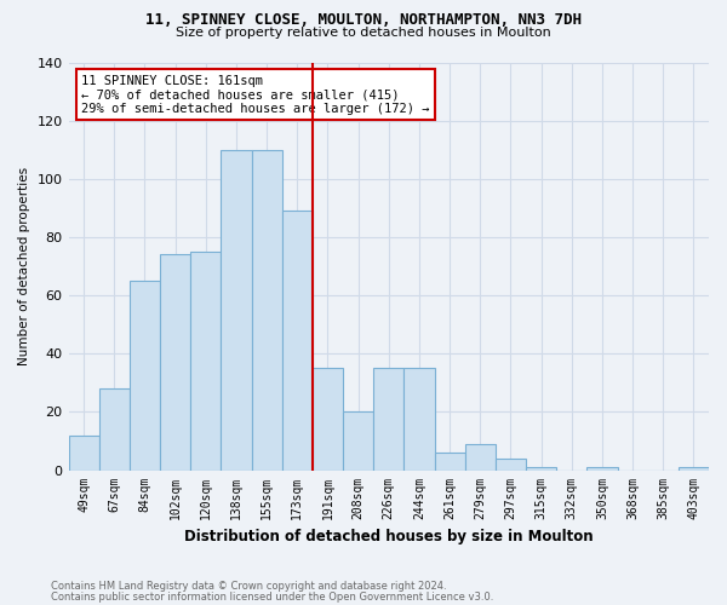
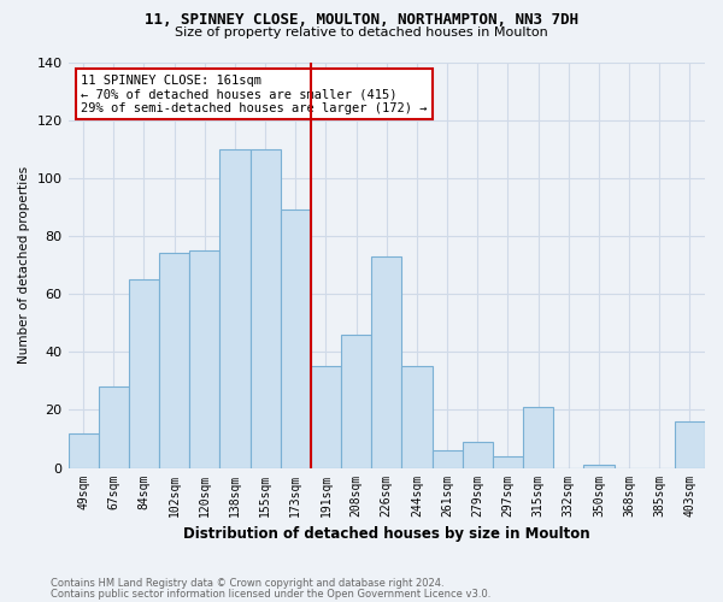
208sqm: 20 -> 46
226sqm: 35 -> 73
315sqm: 1 -> 21
403sqm: 1 -> 16
